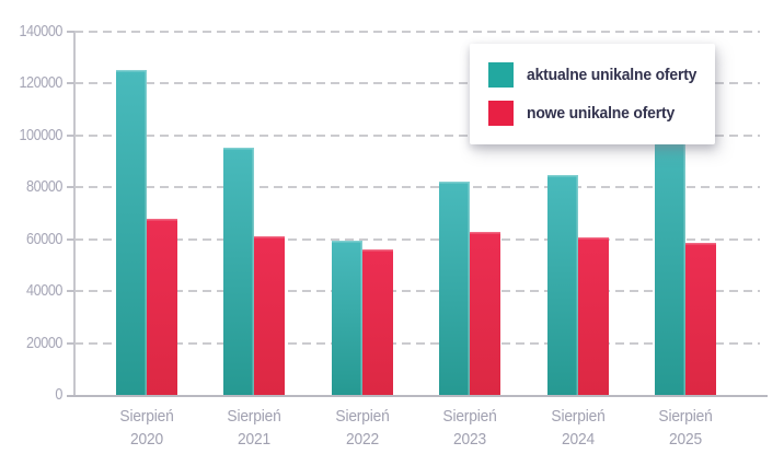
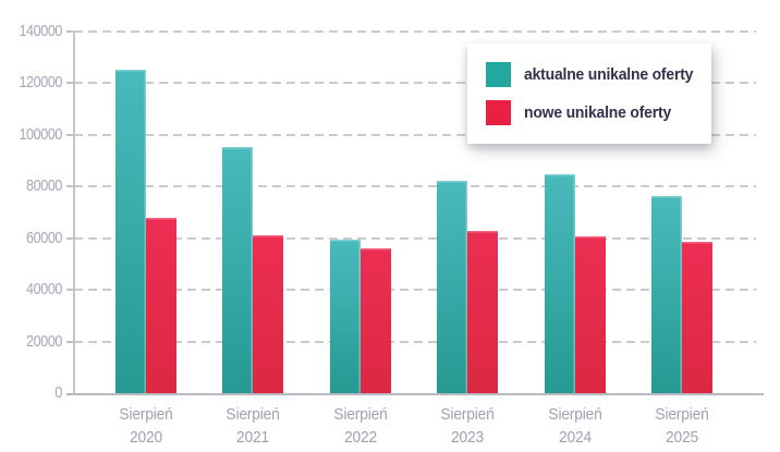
aktualne unikalne oferty/Sierpień 2025: 108000 -> 76000
